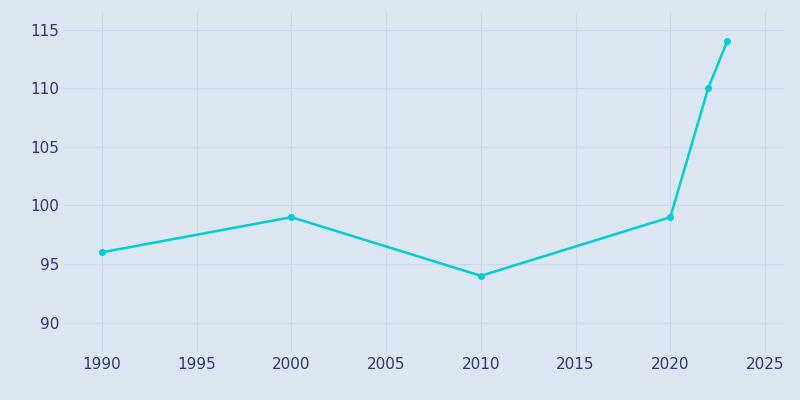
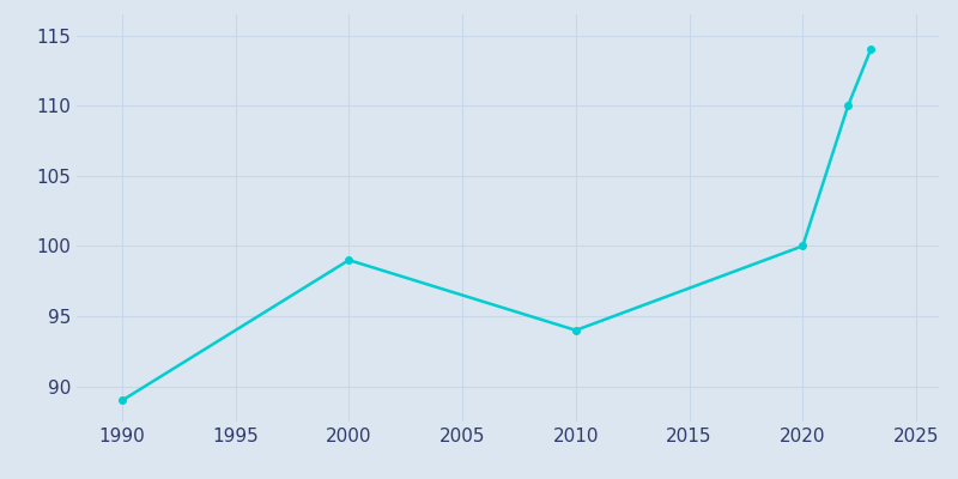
1990: 96 -> 89
2020: 99 -> 100
